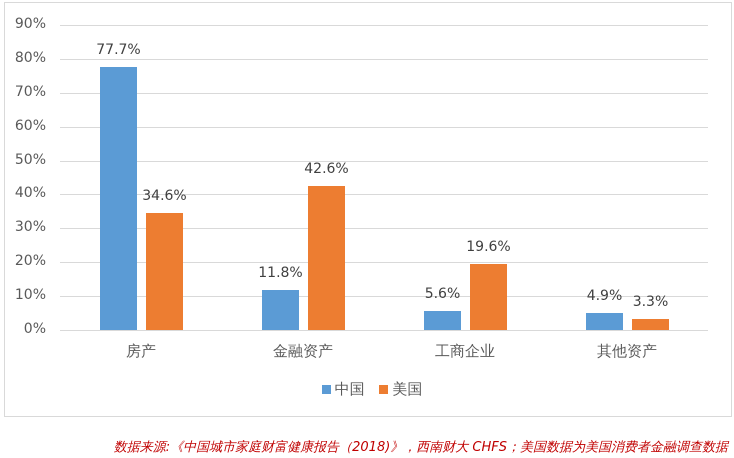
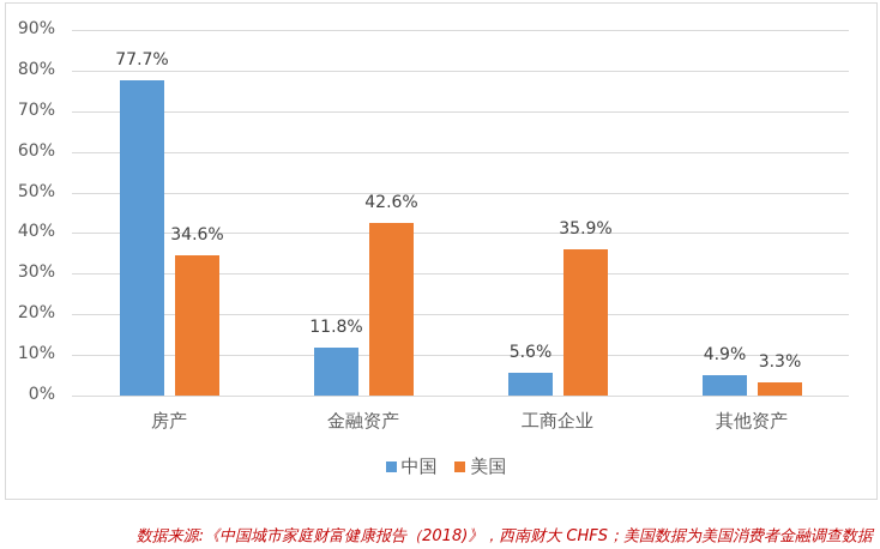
美国/工商企业: 19.6% -> 35.9%
